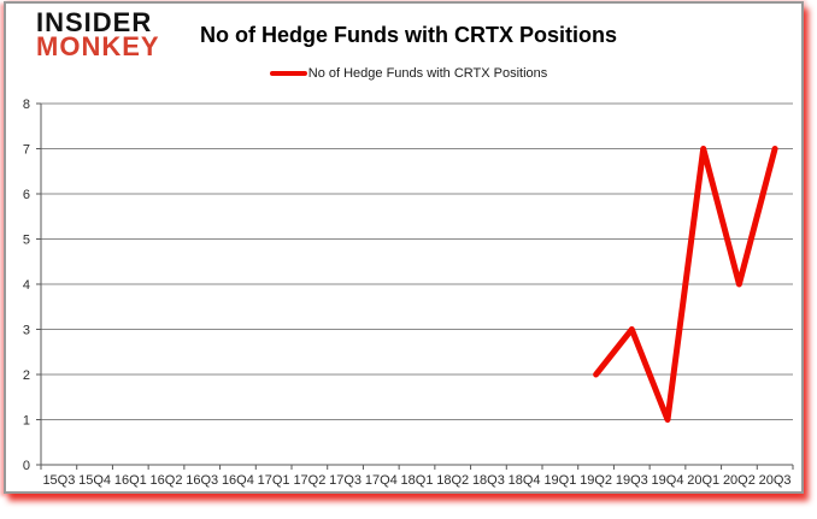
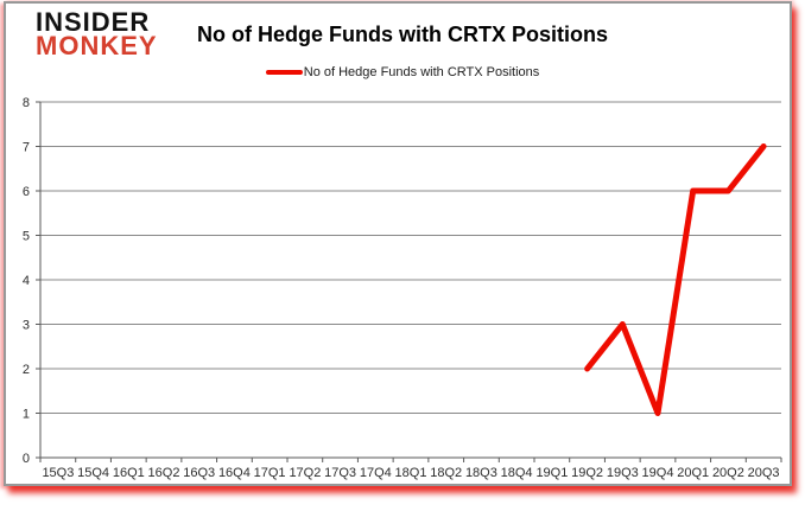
20Q1: 7 -> 6
20Q2: 4 -> 6
